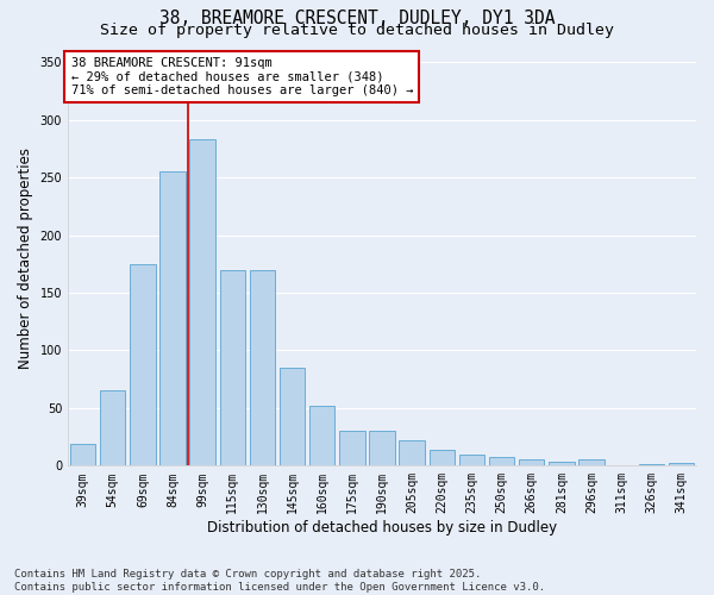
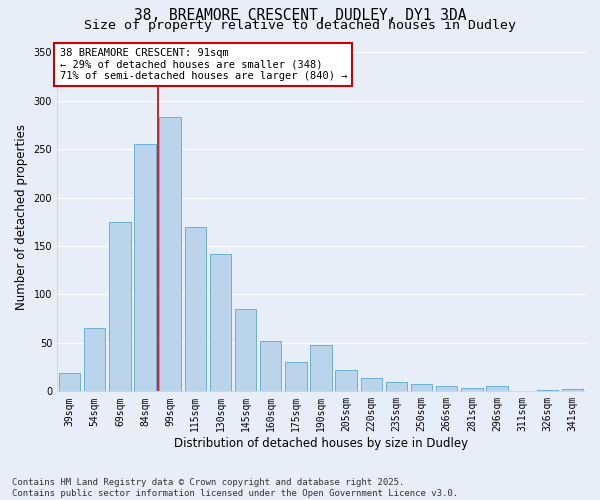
130sqm: 170 -> 142
190sqm: 30 -> 48
